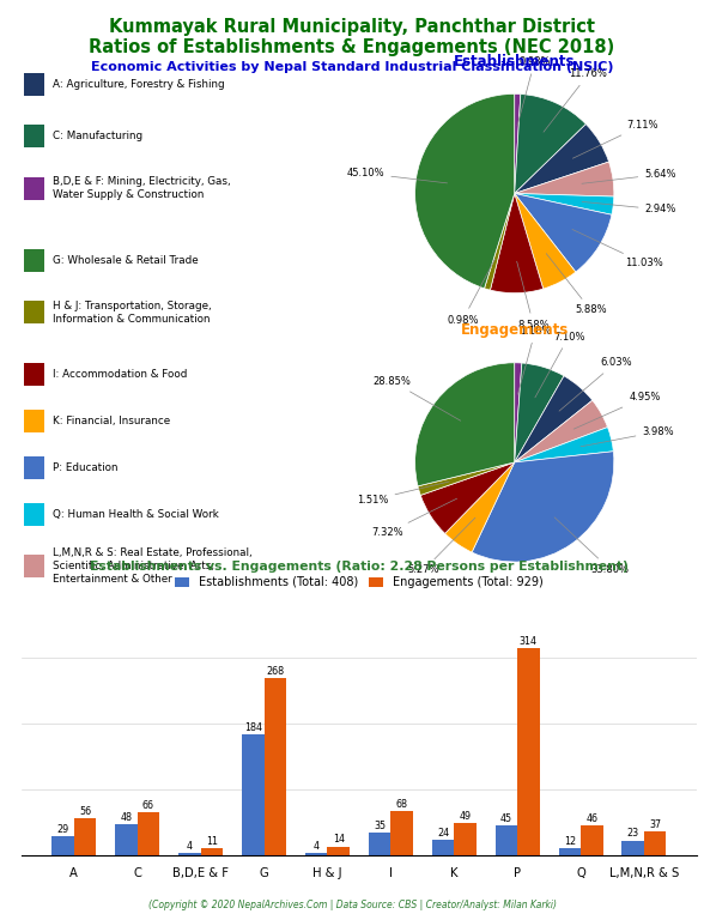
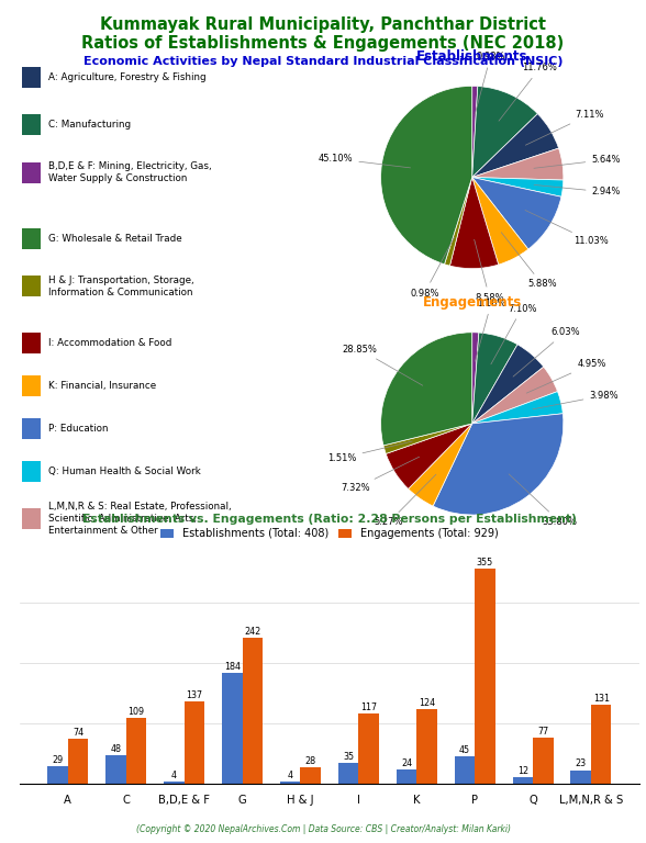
Engagements (Total: 929)/A: 56 -> 74
Engagements (Total: 929)/C: 66 -> 109
Engagements (Total: 929)/B,D,E & F: 11 -> 137
Engagements (Total: 929)/G: 268 -> 242
Engagements (Total: 929)/H & J: 14 -> 28
Engagements (Total: 929)/I: 68 -> 117
Engagements (Total: 929)/K: 49 -> 124
Engagements (Total: 929)/P: 314 -> 355
Engagements (Total: 929)/Q: 46 -> 77
Engagements (Total: 929)/L,M,N,R & S: 37 -> 131
